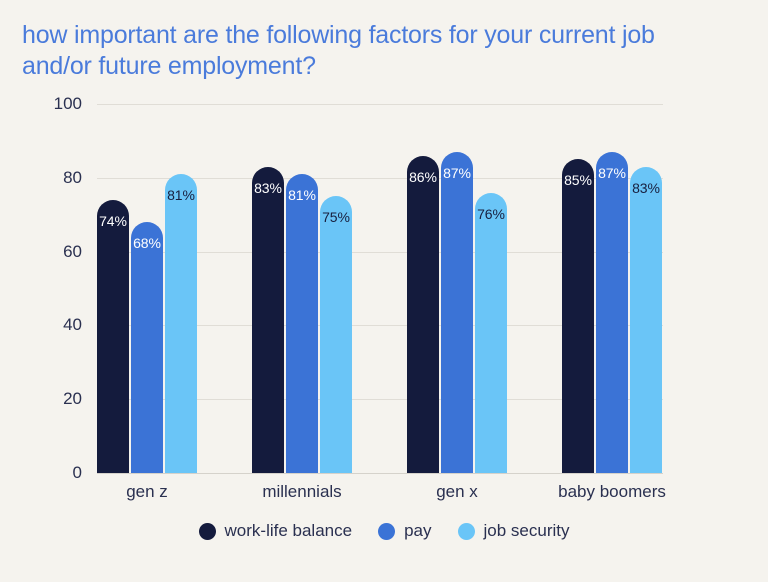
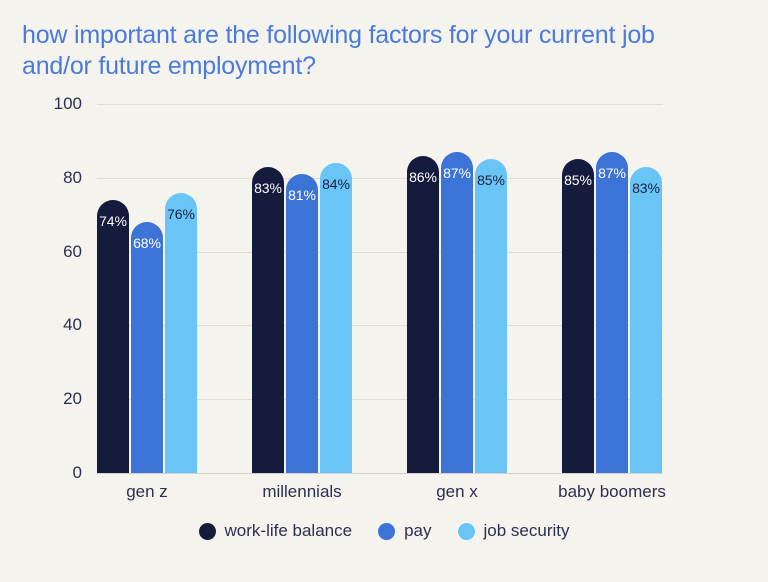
job security/gen z: 81% -> 76%
job security/millennials: 75% -> 84%
job security/gen x: 76% -> 85%
